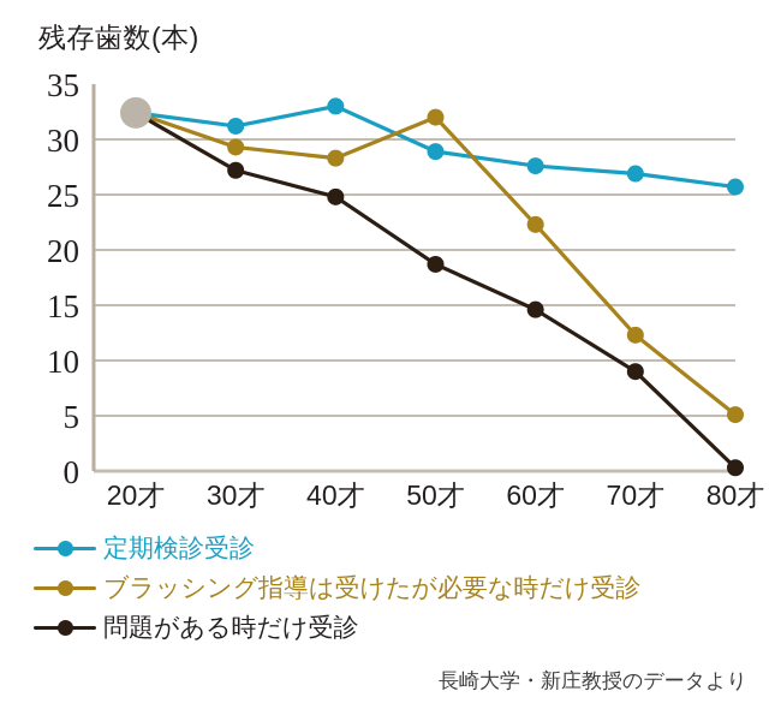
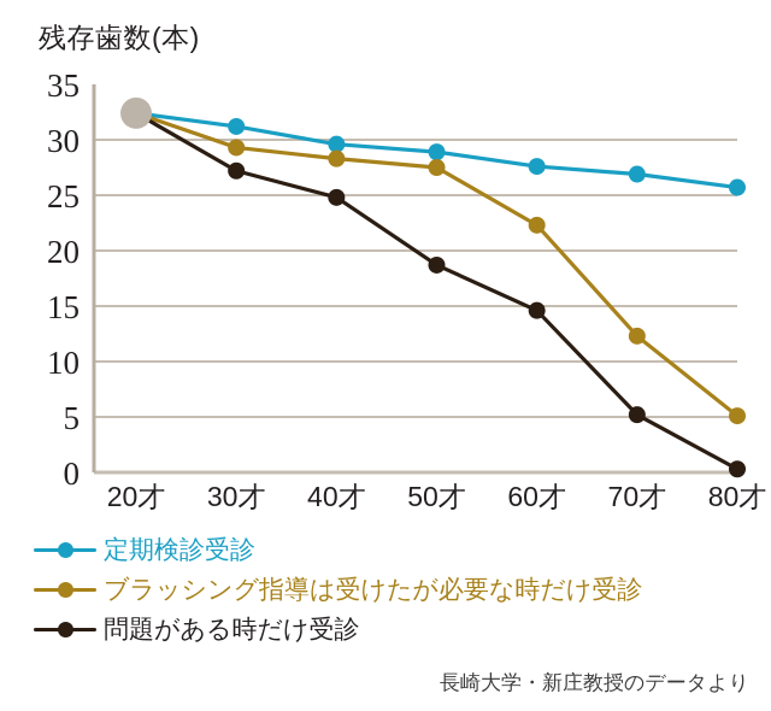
定期検診受診/40才: 33 -> 30
ブラッシング指導は受けたが必要な時だけ受診/50才: 32 -> 28
問題がある時だけ受診/70才: 9 -> 5
